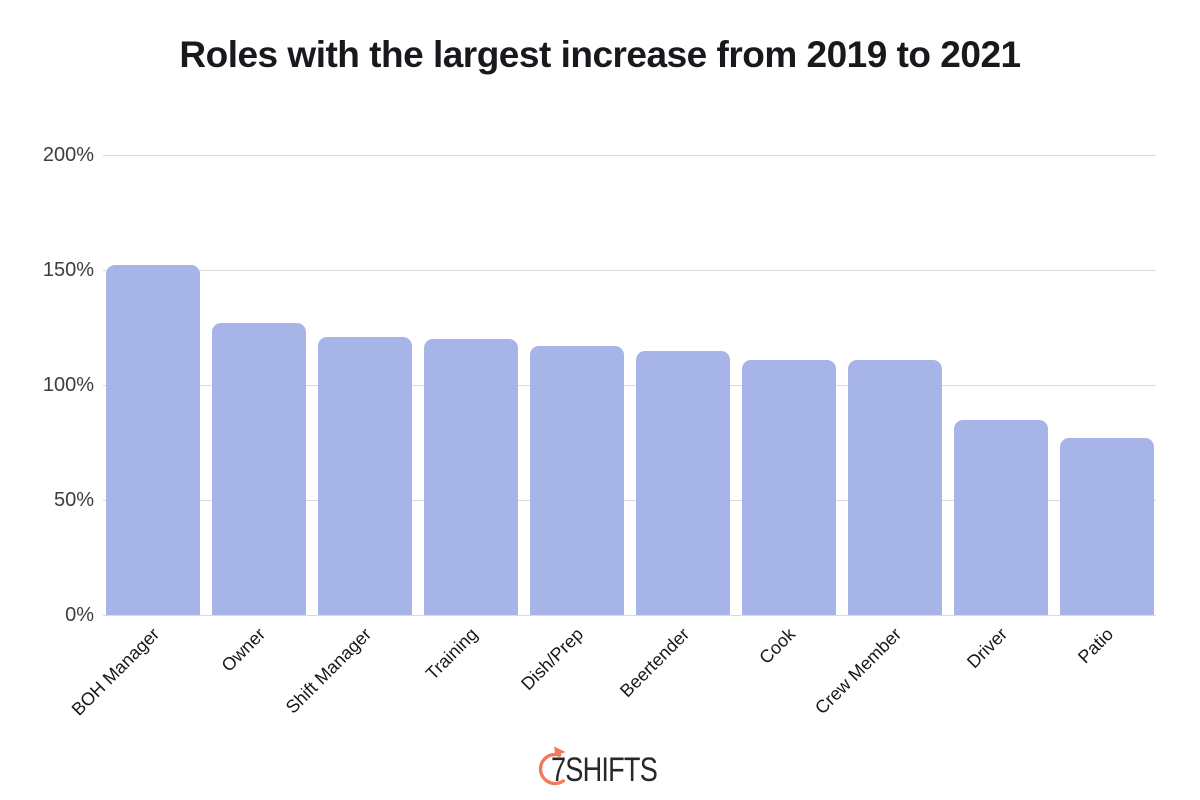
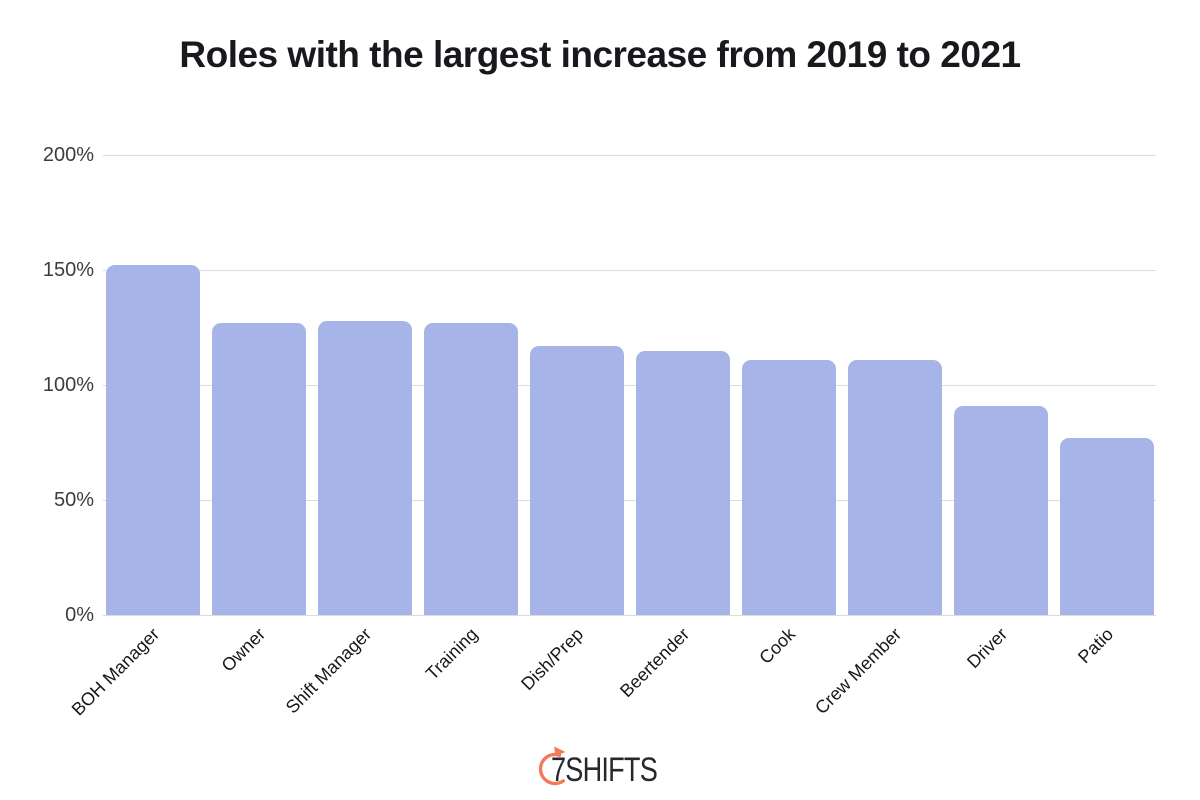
Shift Manager: 121% -> 128%
Training: 120% -> 127%
Driver: 85% -> 91%
